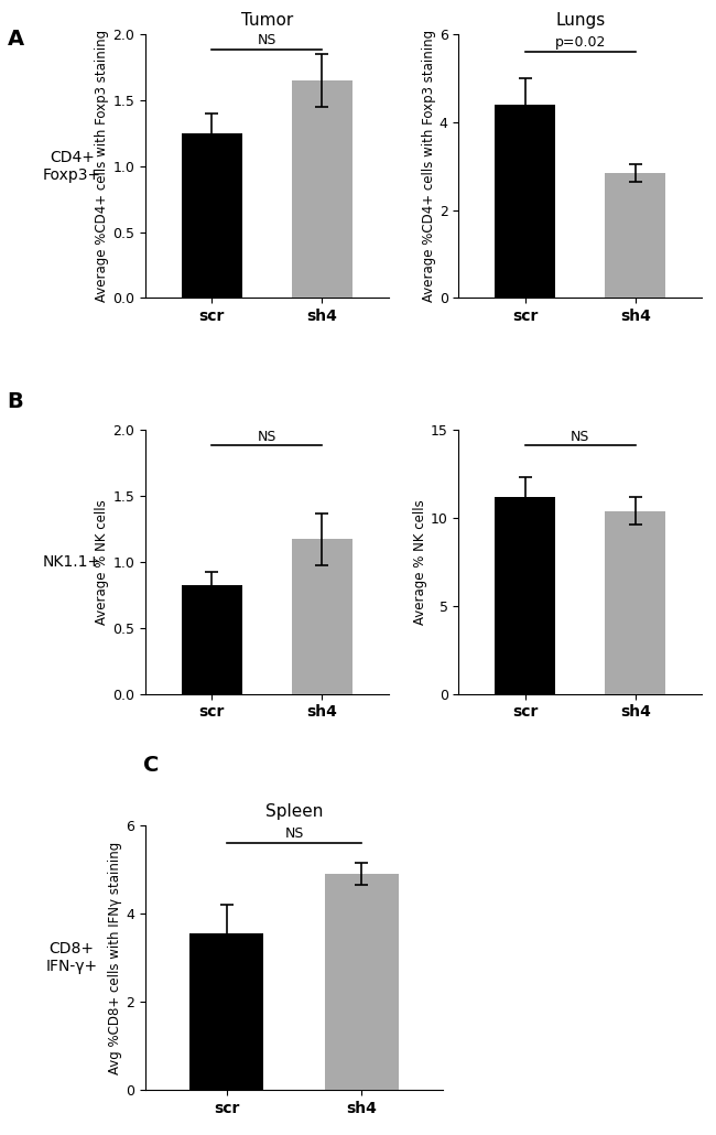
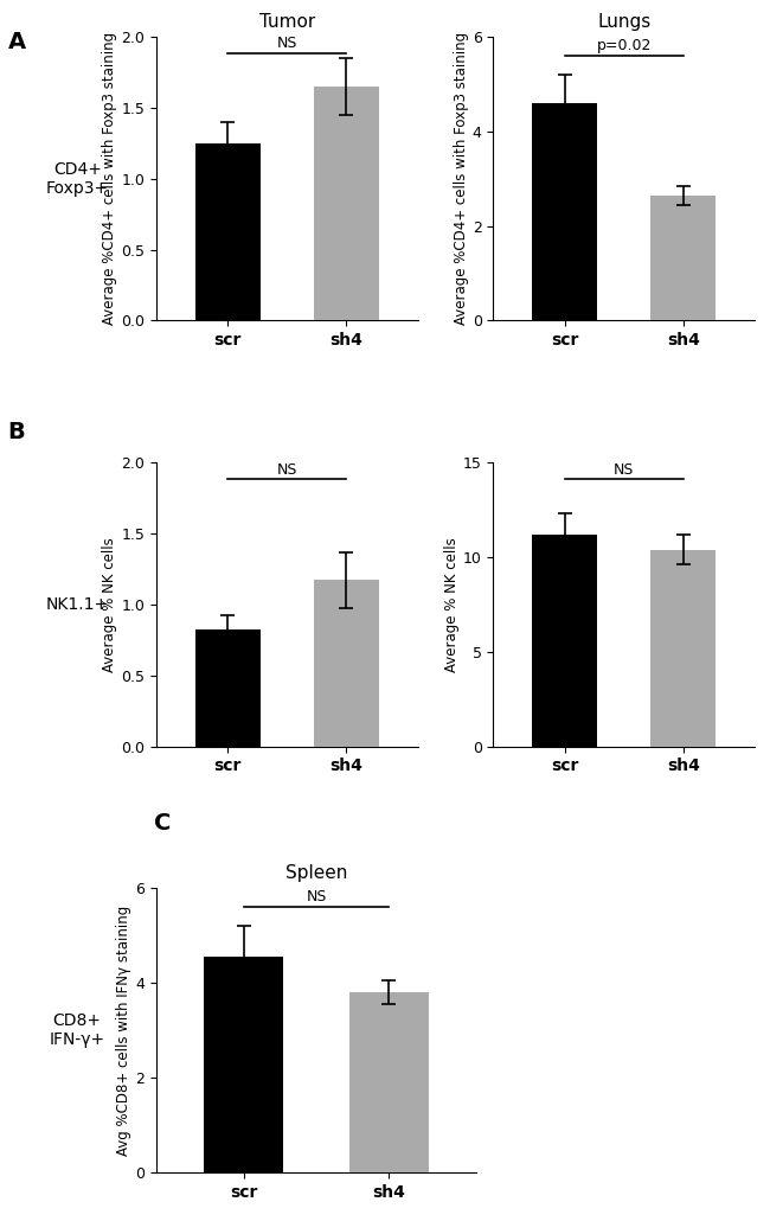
Lungs/scr: 4.40 -> 4.60
Lungs/sh4: 2.85 -> 2.65
Spleen/scr: 3.55 -> 4.55
Spleen/sh4: 4.90 -> 3.80
